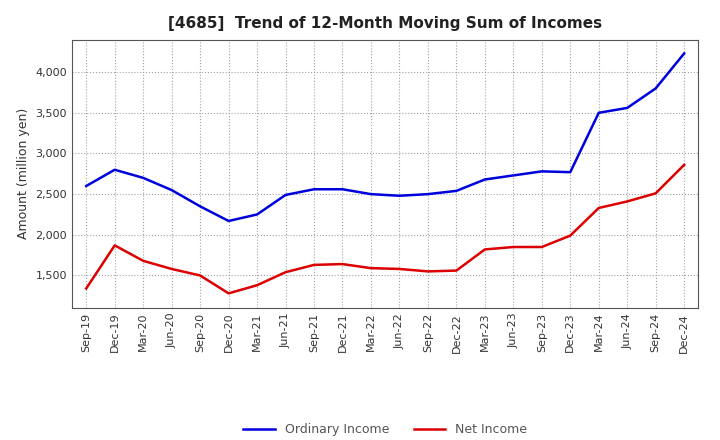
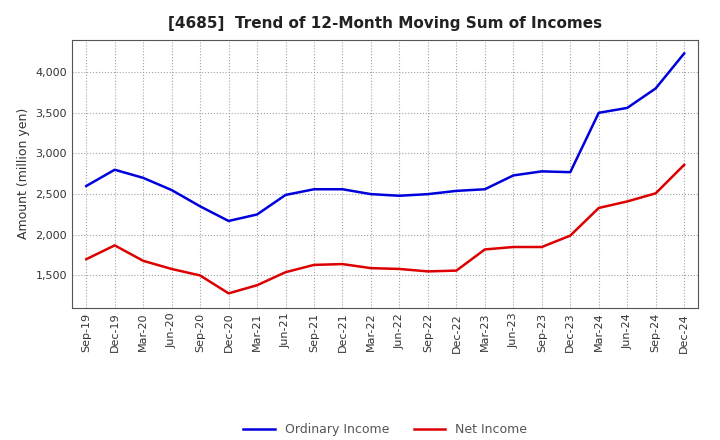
Net Income/Sep-19: 1,340 -> 1,700
Ordinary Income/Mar-23: 2,680 -> 2,560
